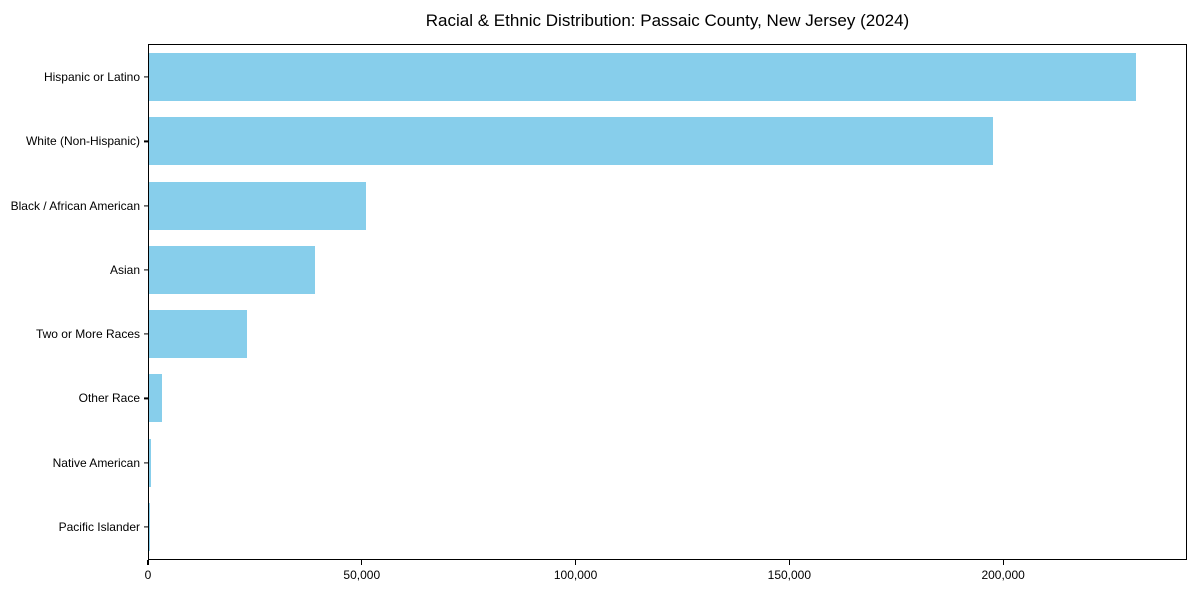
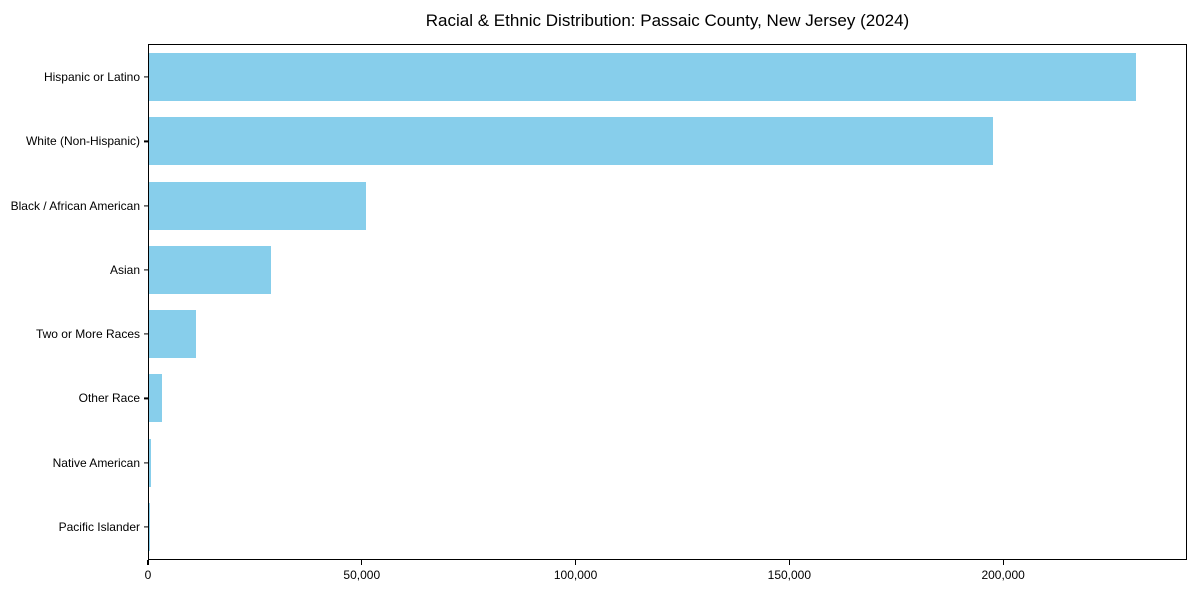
Asian: 39000 -> 28000
Two or More Races: 23000 -> 11000
